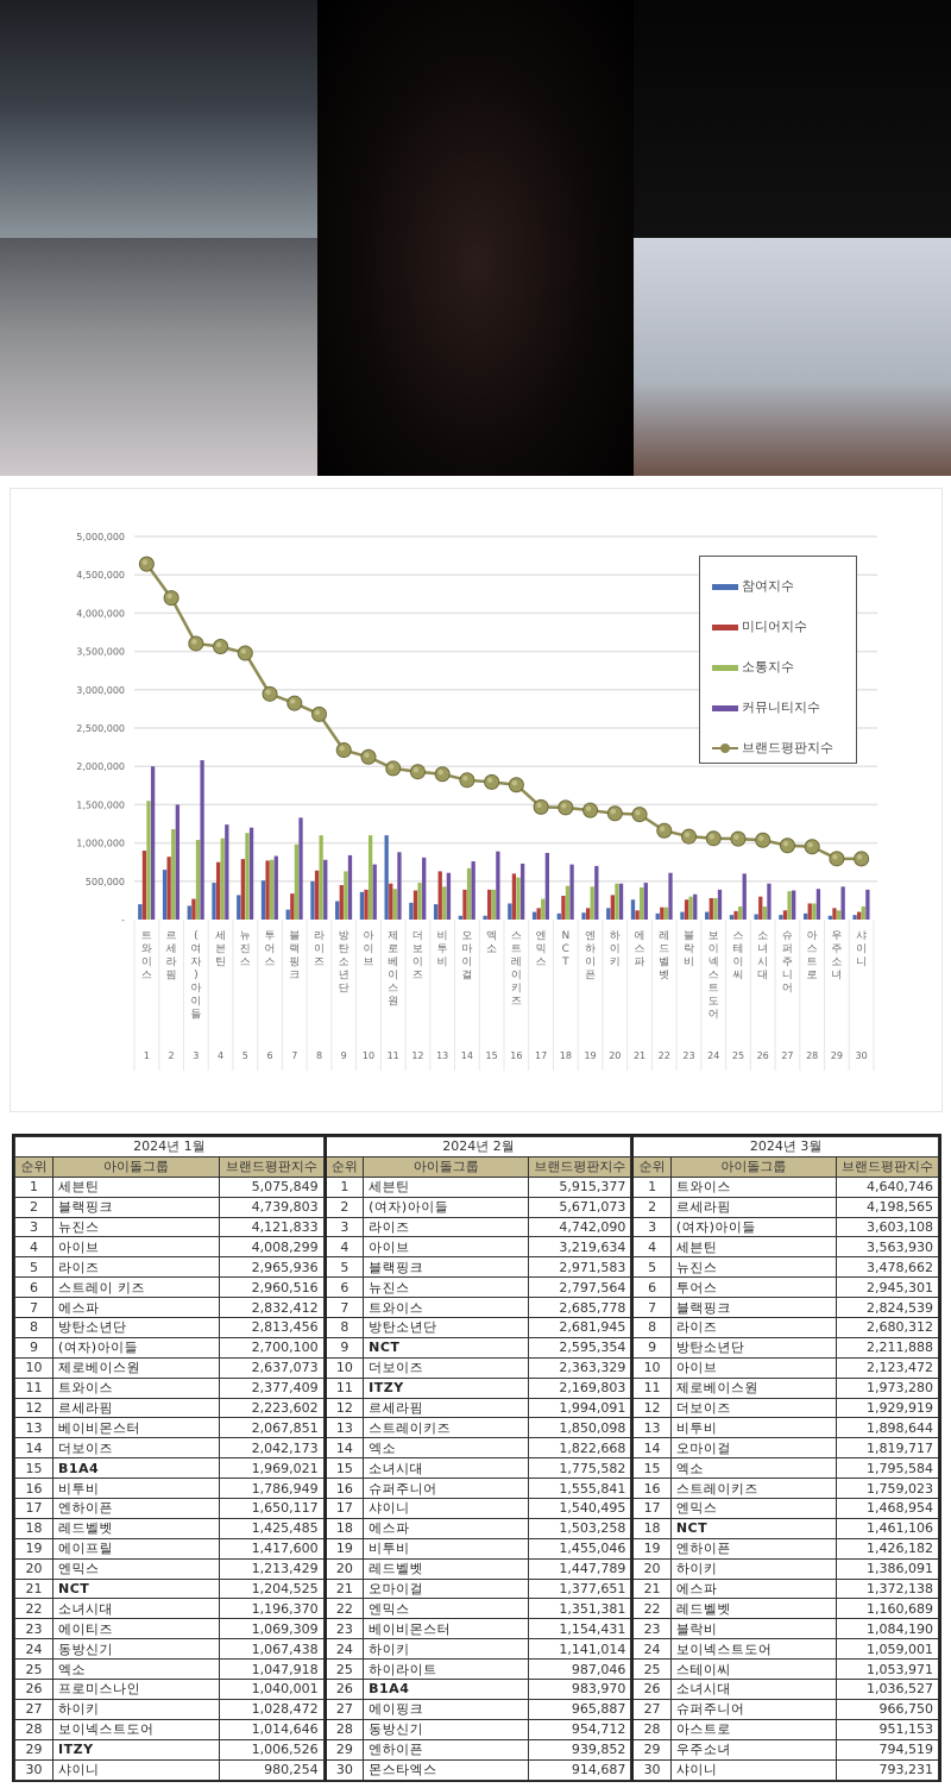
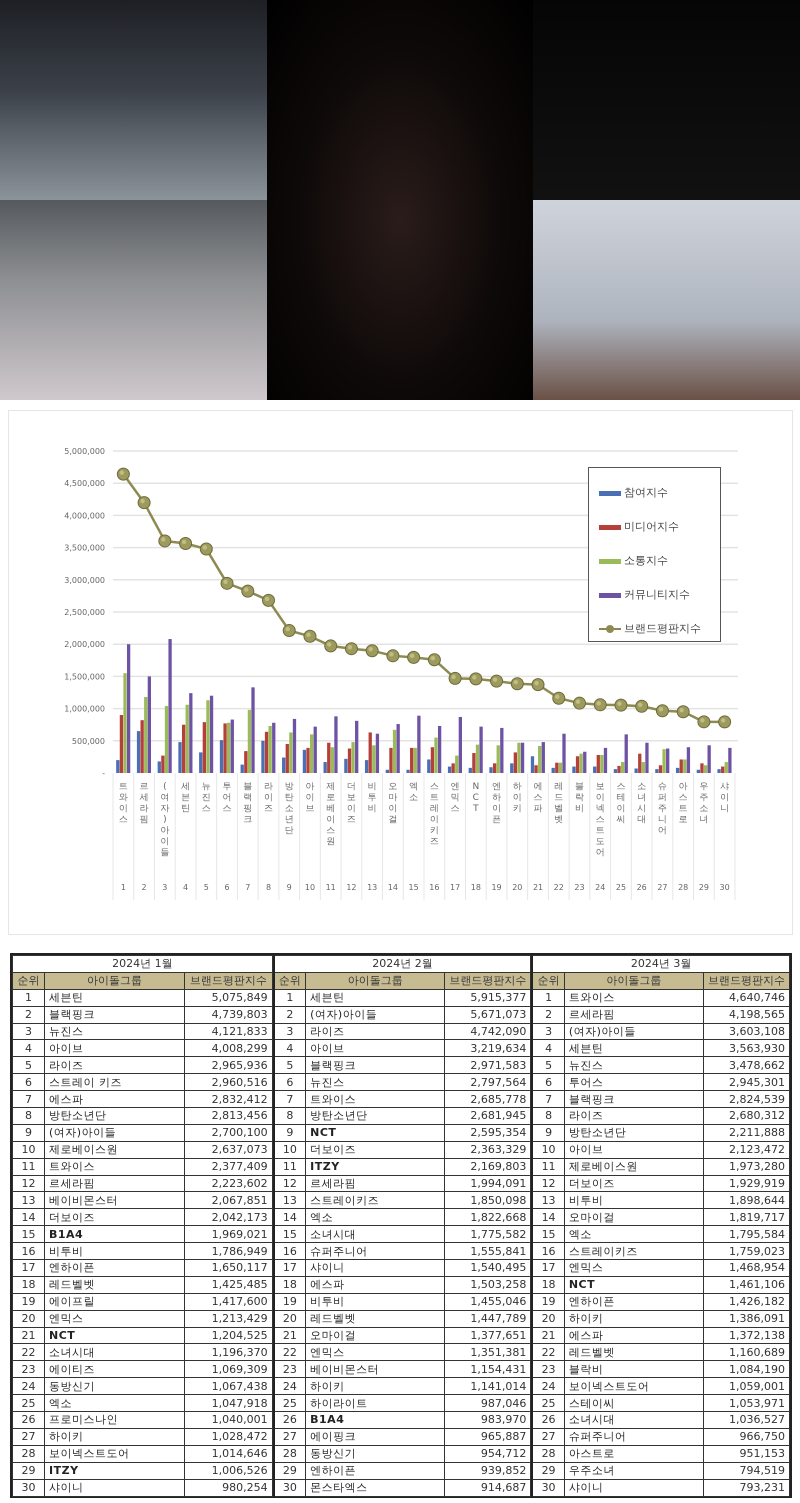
소통지수/라이즈: 1100000 -> 700000
소통지수/아이브: 1100000 -> 600000
참여지수/제로베이스원: 1100000 -> 200000
미디어지수/스트레이키즈: 600000 -> 400000
